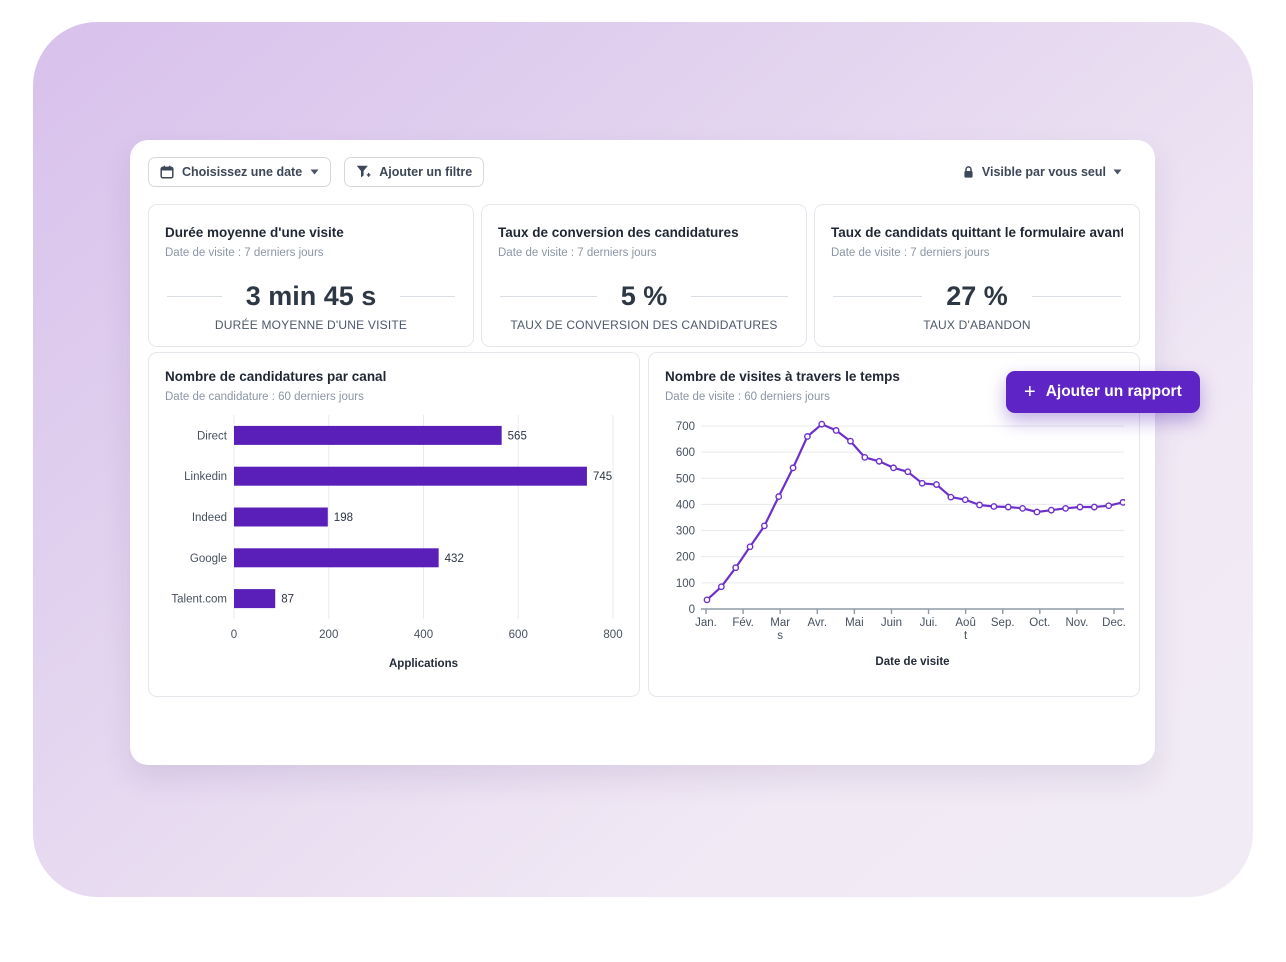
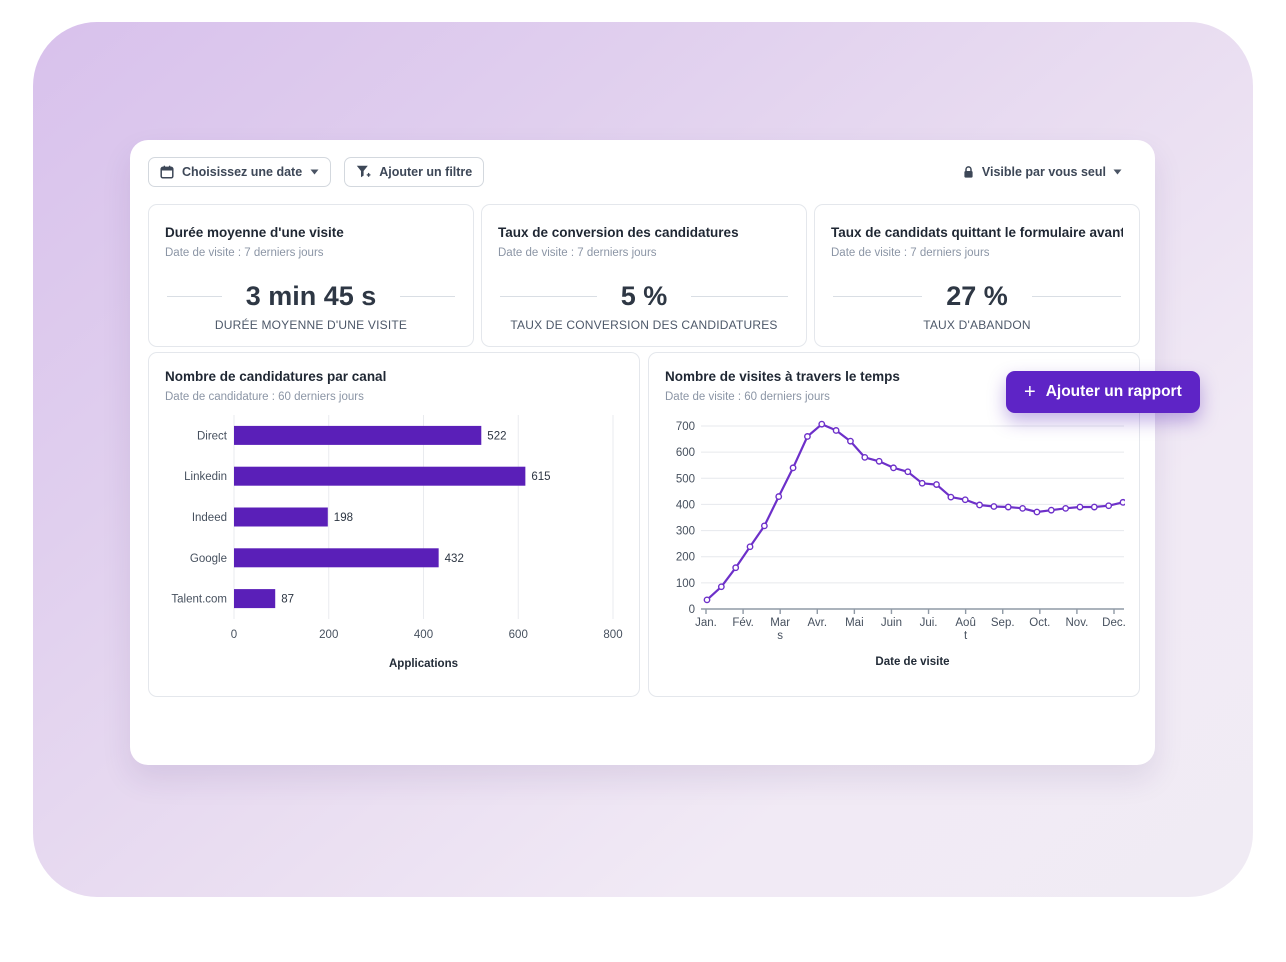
Nombre de candidatures par canal/Direct: 565 -> 522
Nombre de candidatures par canal/Linkedin: 745 -> 615
